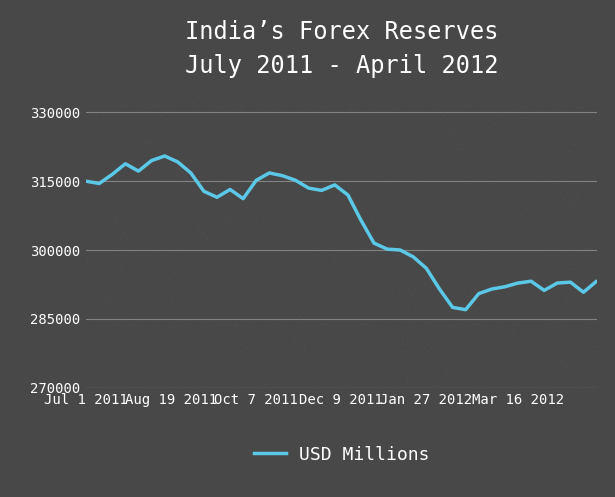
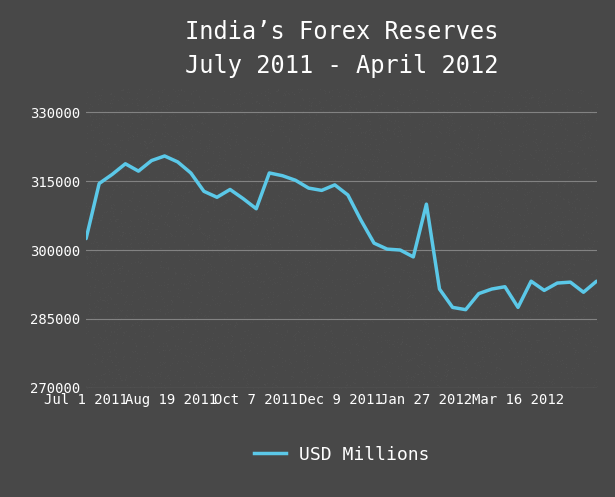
USD Millions/Jul 1 2011: 315000 -> 302500
USD Millions/Oct 7 2011: 315200 -> 309000
USD Millions/Jan 27 2012: 296000 -> 310000
USD Millions/Mar 16 2012: 292800 -> 287500
